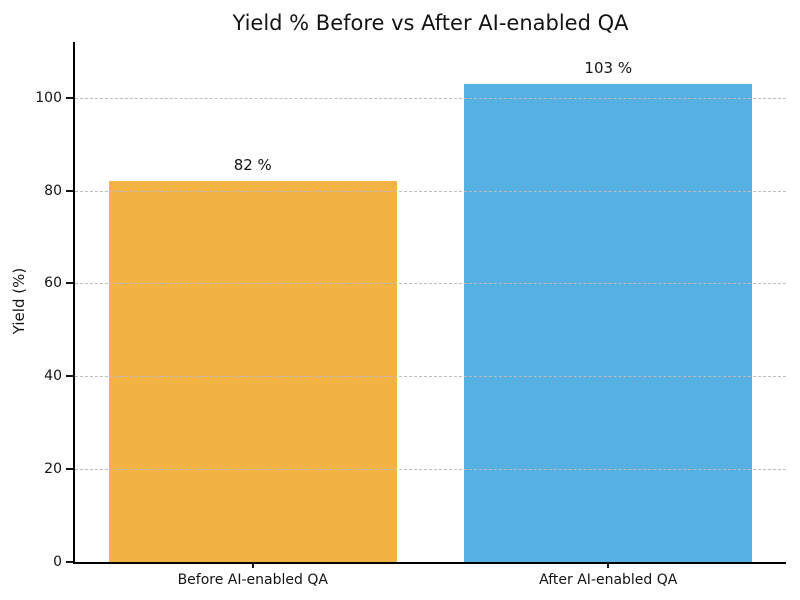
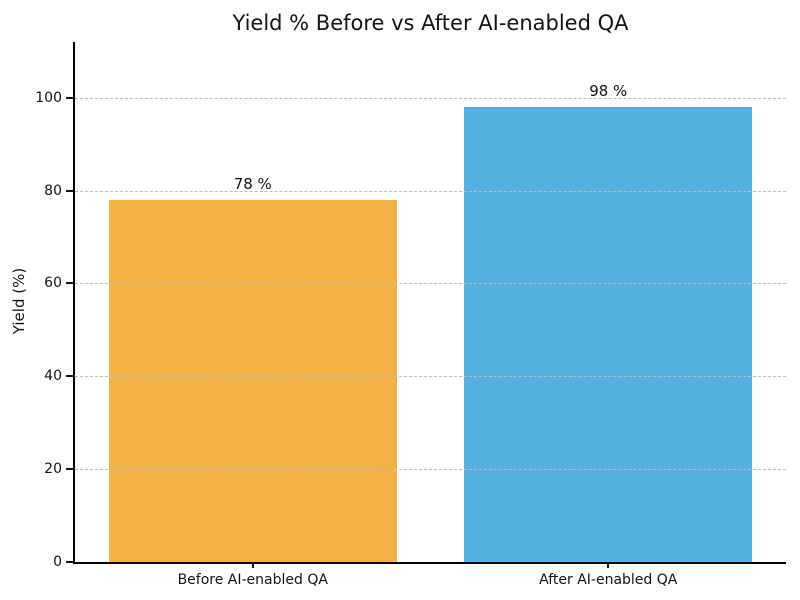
Before AI-enabled QA: 82 -> 78
After AI-enabled QA: 103 -> 98
